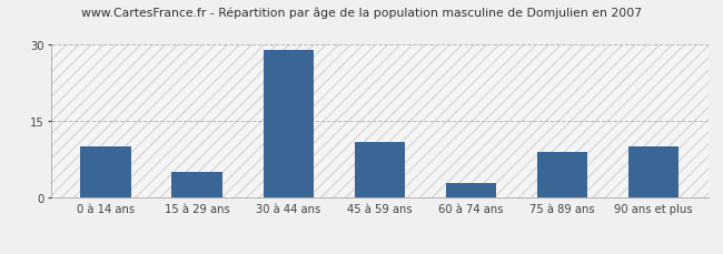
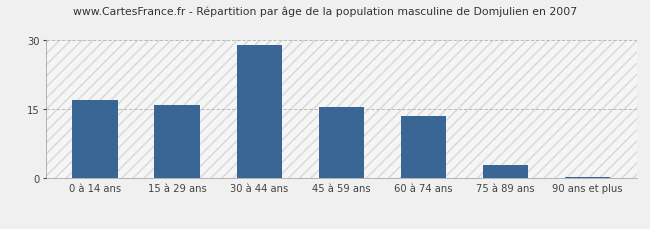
0 à 14 ans: 10.0 -> 17.0
15 à 29 ans: 5.0 -> 16.0
45 à 59 ans: 11.0 -> 15.5
60 à 74 ans: 3.0 -> 13.5
75 à 89 ans: 9.0 -> 3.0
90 ans et plus: 10.0 -> 0.3
